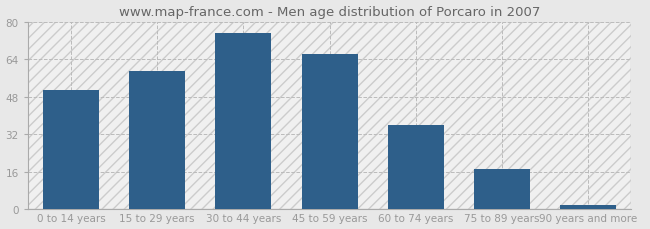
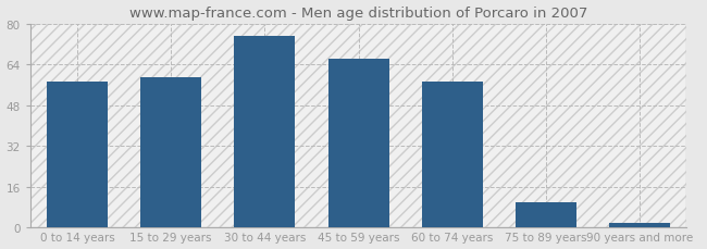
0 to 14 years: 51 -> 57
60 to 74 years: 36 -> 57
75 to 89 years: 17 -> 10
